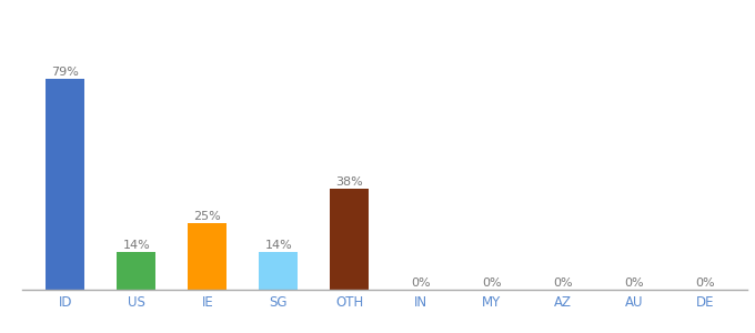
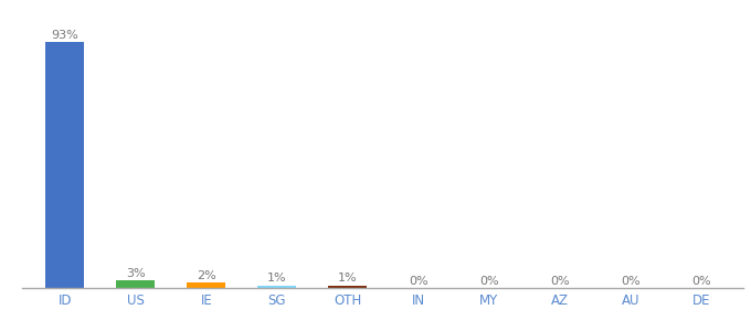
ID: 79% -> 93%
US: 14% -> 3%
IE: 25% -> 2%
SG: 14% -> 1%
OTH: 38% -> 1%
